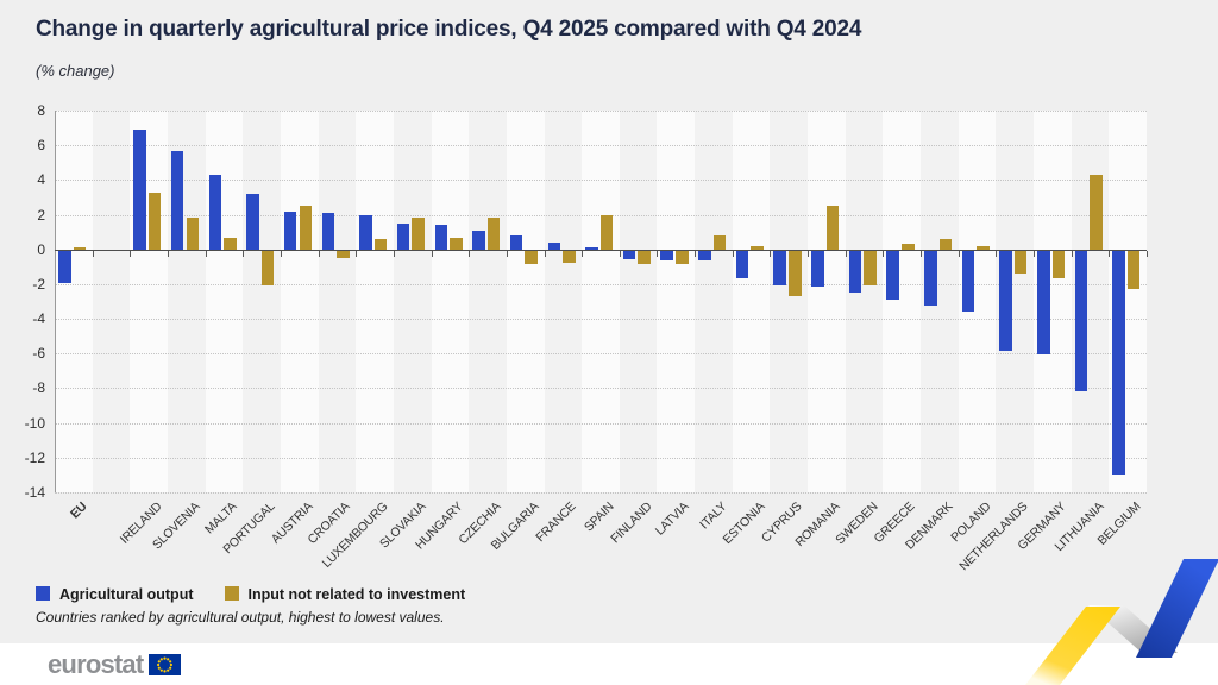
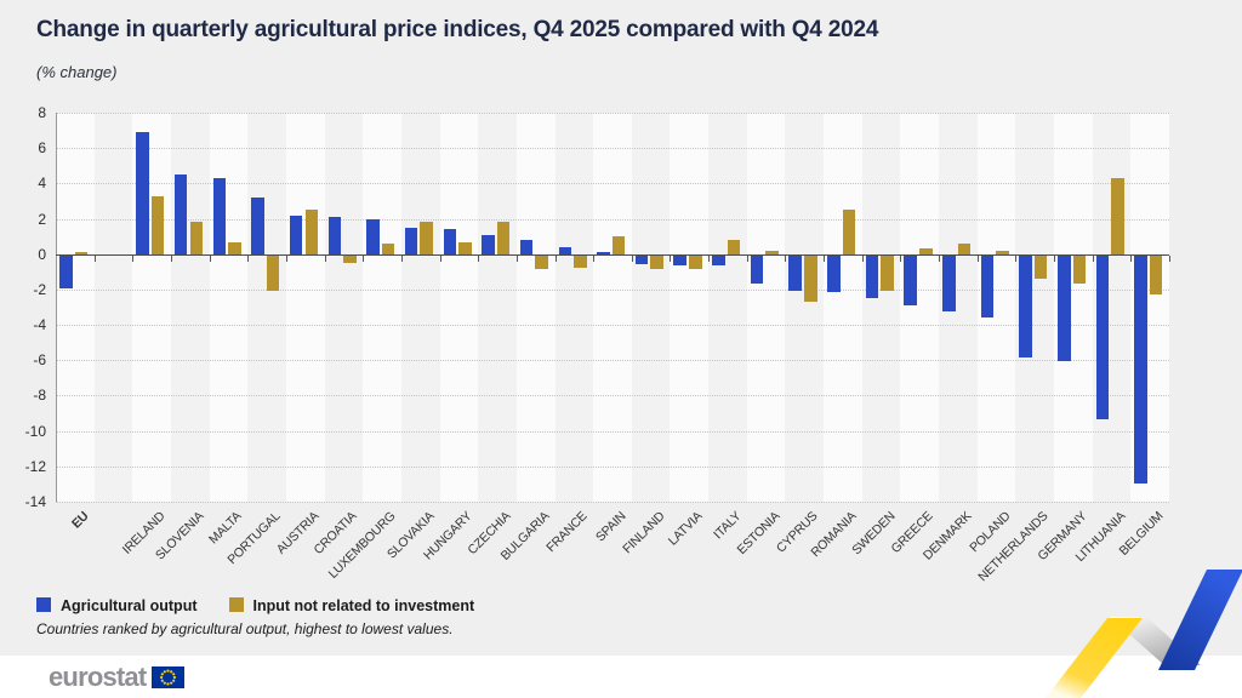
Agricultural output/SLOVENIA: 5.7 -> 4.5
Input not related to investment/SPAIN: 2.0 -> 1.0
Agricultural output/LITHUANIA: -8.1 -> -9.3
